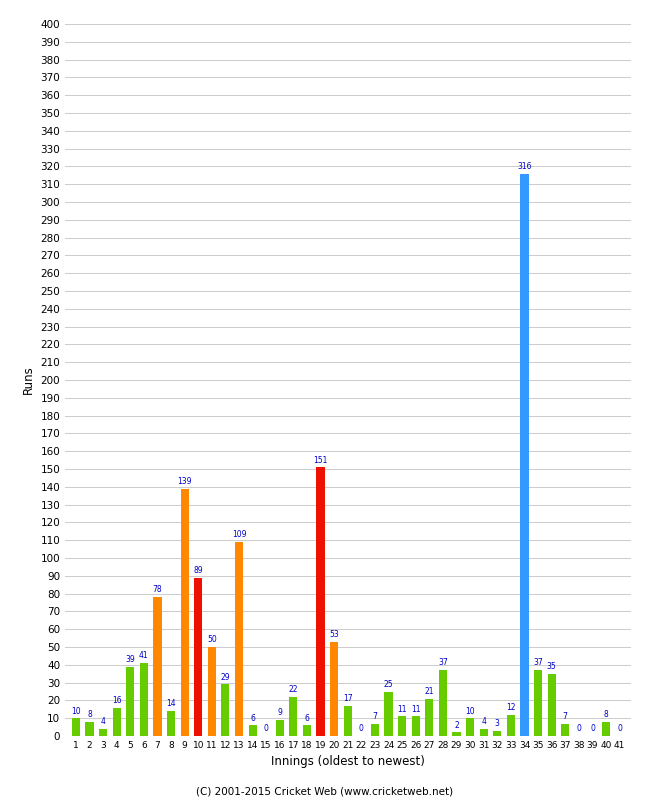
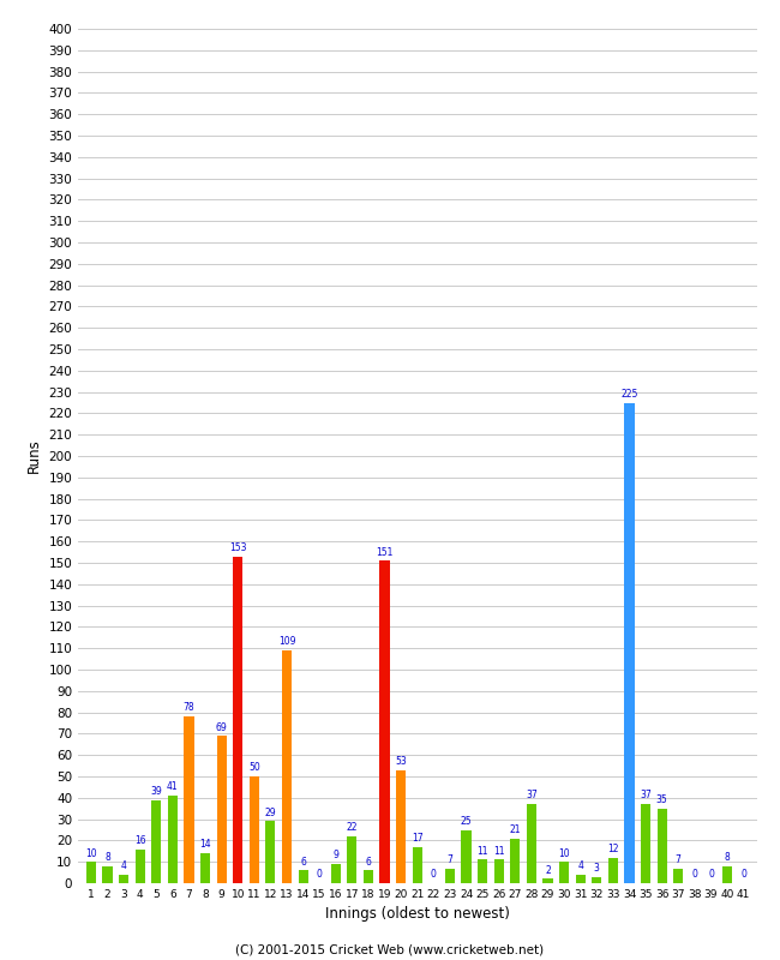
9: 139 -> 69
10: 89 -> 153
34: 316 -> 225
